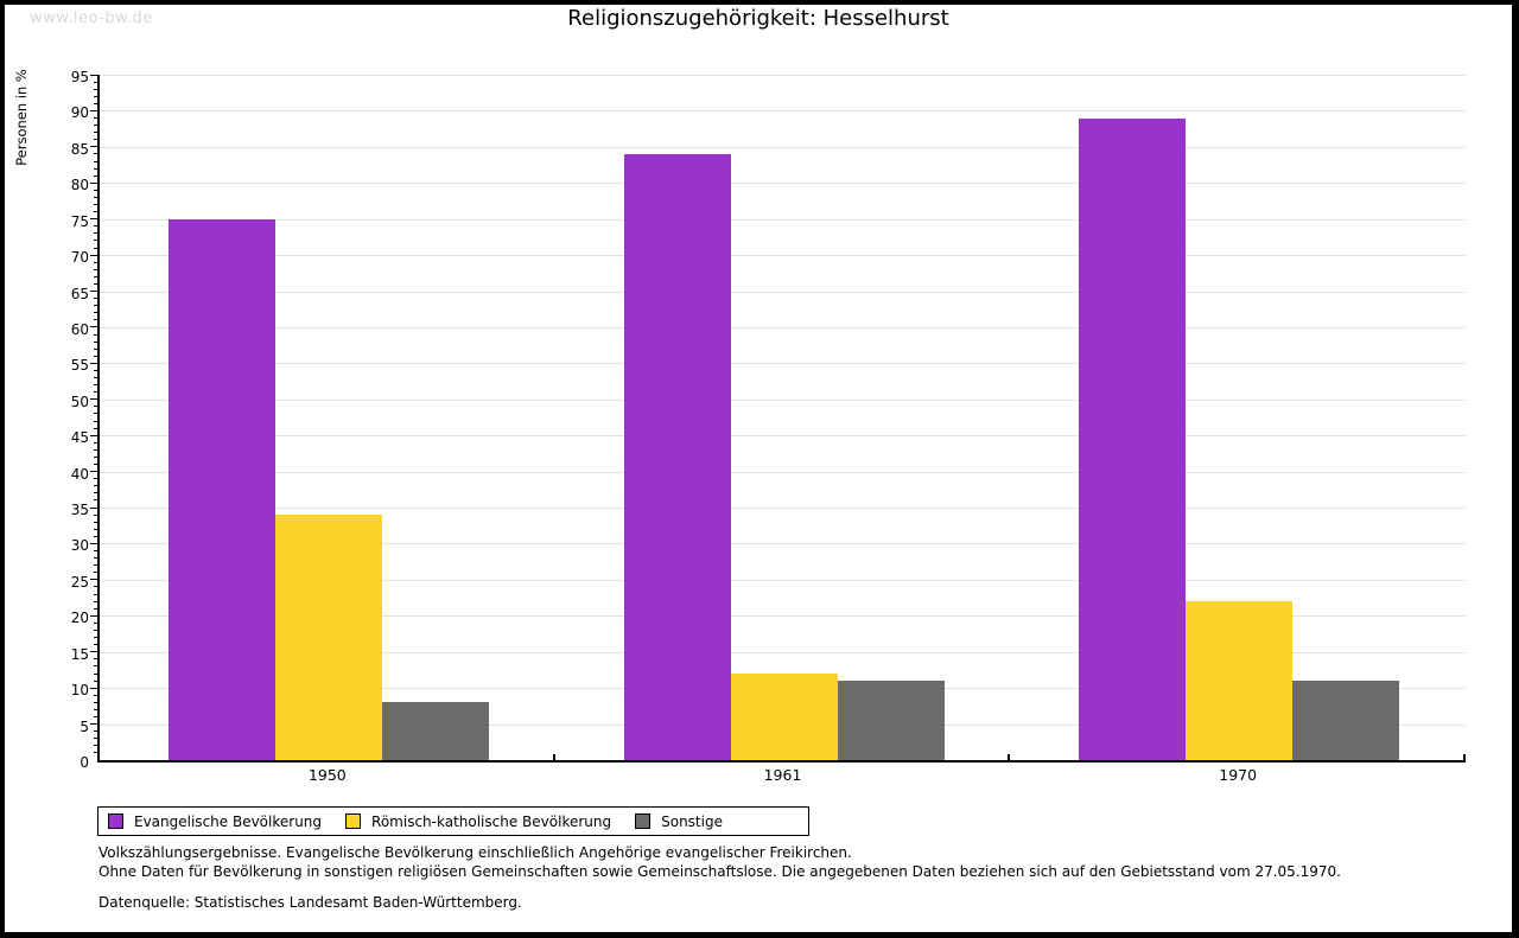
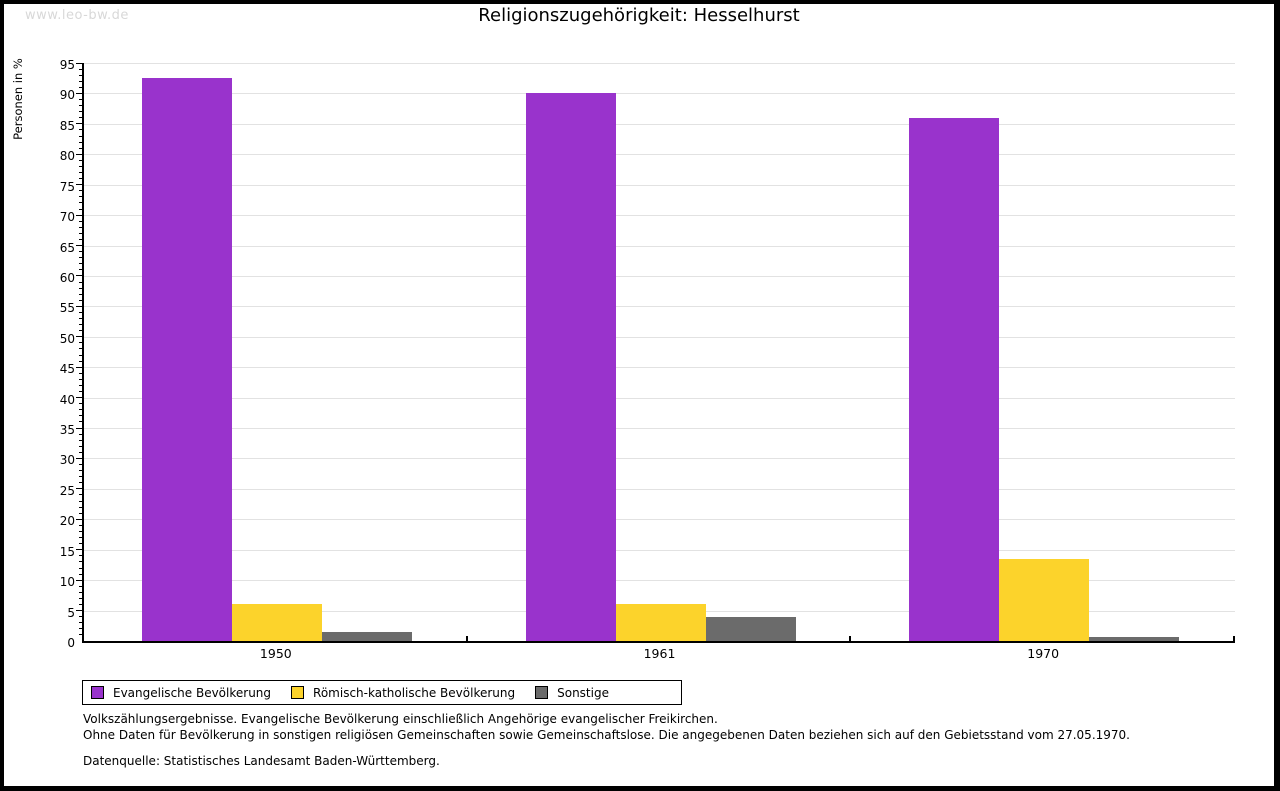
Evangelische Bevölkerung/1950: 75 -> 93
Römisch-katholische Bevölkerung/1950: 34 -> 6
Sonstige/1950: 8 -> 1
Evangelische Bevölkerung/1961: 84 -> 90
Römisch-katholische Bevölkerung/1961: 12 -> 6
Sonstige/1961: 11 -> 4
Evangelische Bevölkerung/1970: 89 -> 86
Römisch-katholische Bevölkerung/1970: 22 -> 13
Sonstige/1970: 11 -> 1
